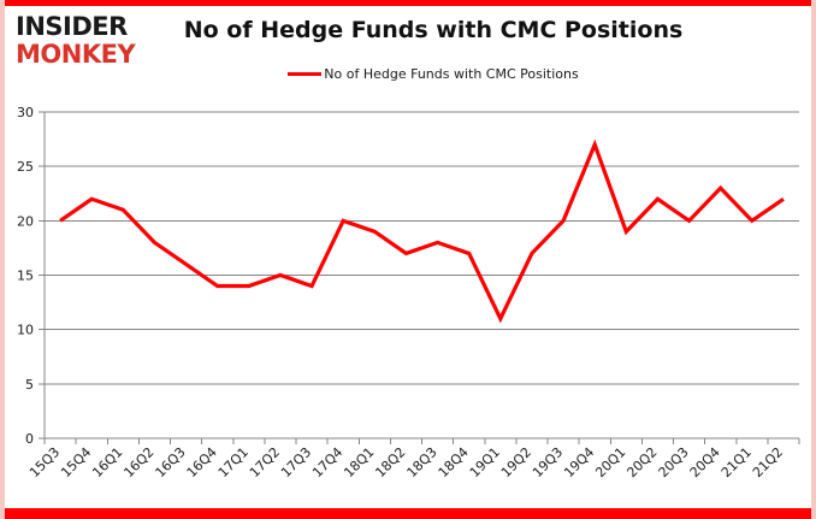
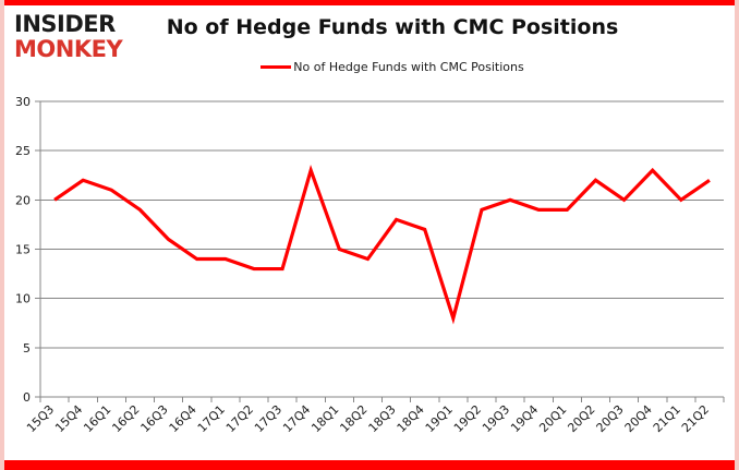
16Q2: 18 -> 19
17Q2: 15 -> 13
17Q3: 14 -> 13
17Q4: 20 -> 23
18Q1: 19 -> 15
18Q2: 17 -> 14
19Q1: 11 -> 8
19Q2: 17 -> 19
19Q4: 27 -> 19
